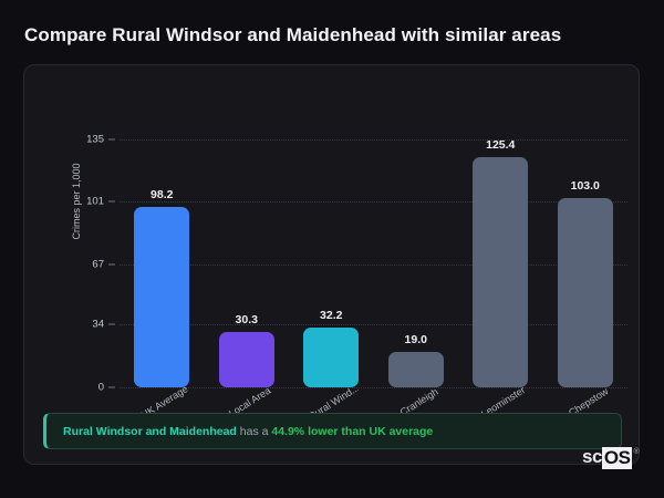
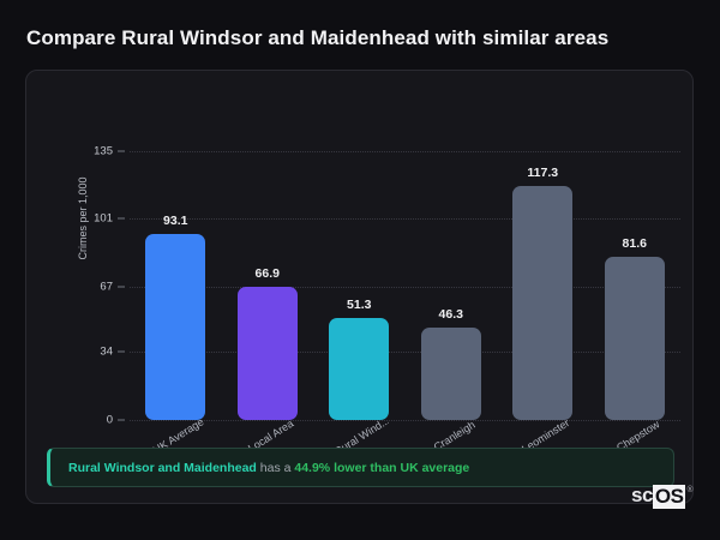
UK Average: 98.2 -> 93.1
Local Area: 30.3 -> 66.9
Rural Wind...: 32.2 -> 51.3
Cranleigh: 19.0 -> 46.3
Leominster: 125.4 -> 117.3
Chepstow: 103.0 -> 81.6
